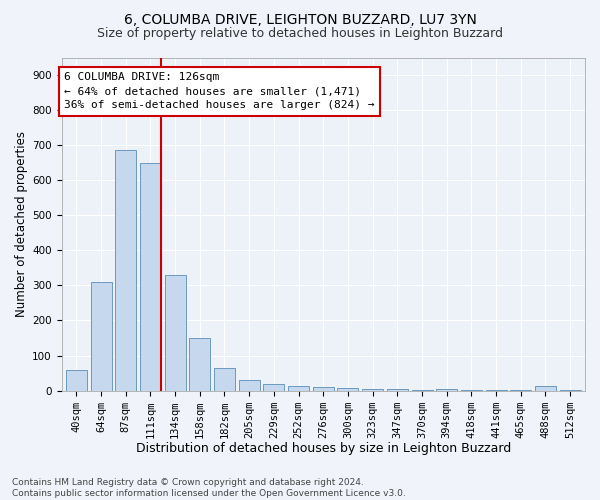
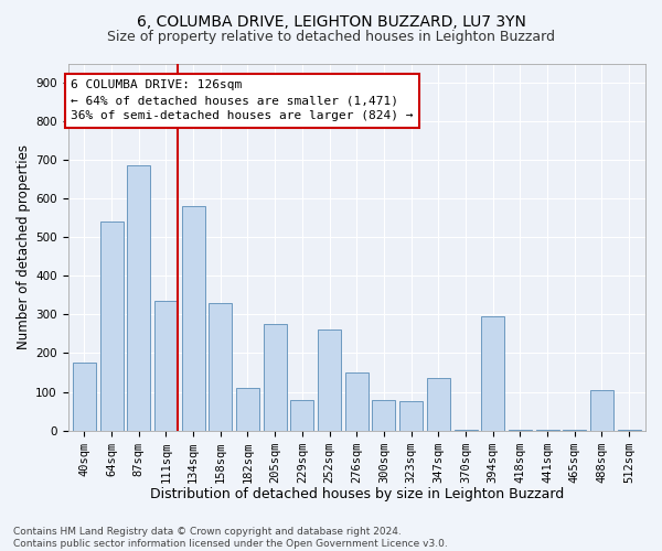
40sqm: 60 -> 175
64sqm: 310 -> 540
111sqm: 650 -> 335
134sqm: 330 -> 580
158sqm: 150 -> 330
182sqm: 65 -> 110
205sqm: 30 -> 275
229sqm: 18 -> 80
252sqm: 12 -> 260
276sqm: 10 -> 150
300sqm: 8 -> 80
323sqm: 5 -> 75
347sqm: 5 -> 135
394sqm: 5 -> 295
488sqm: 12 -> 105
